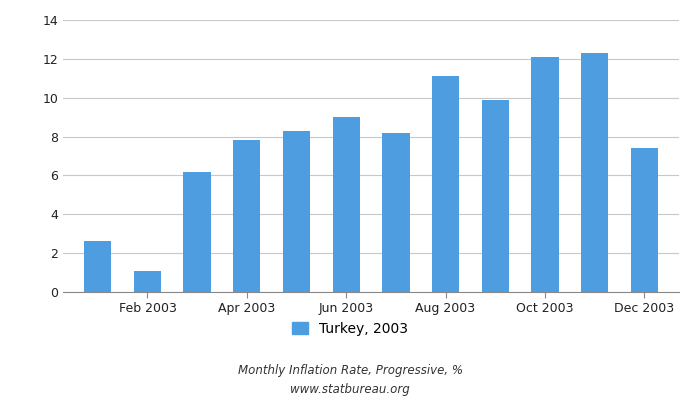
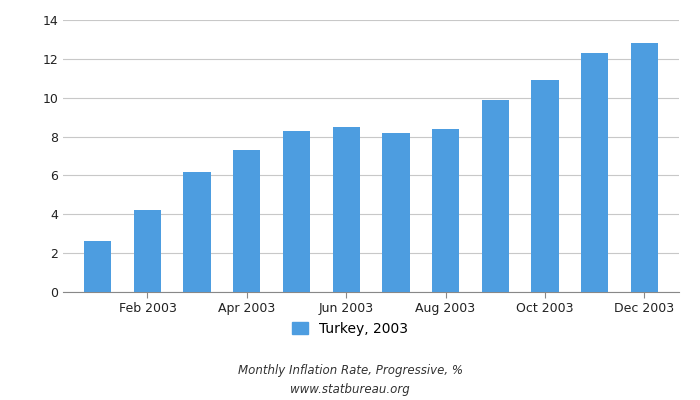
Feb 2003: 1.1 -> 4.2
Apr 2003: 7.8 -> 7.3
Jun 2003: 9.0 -> 8.5
Aug 2003: 11.1 -> 8.4
Oct 2003: 12.1 -> 10.9
Dec 2003: 7.4 -> 12.8
